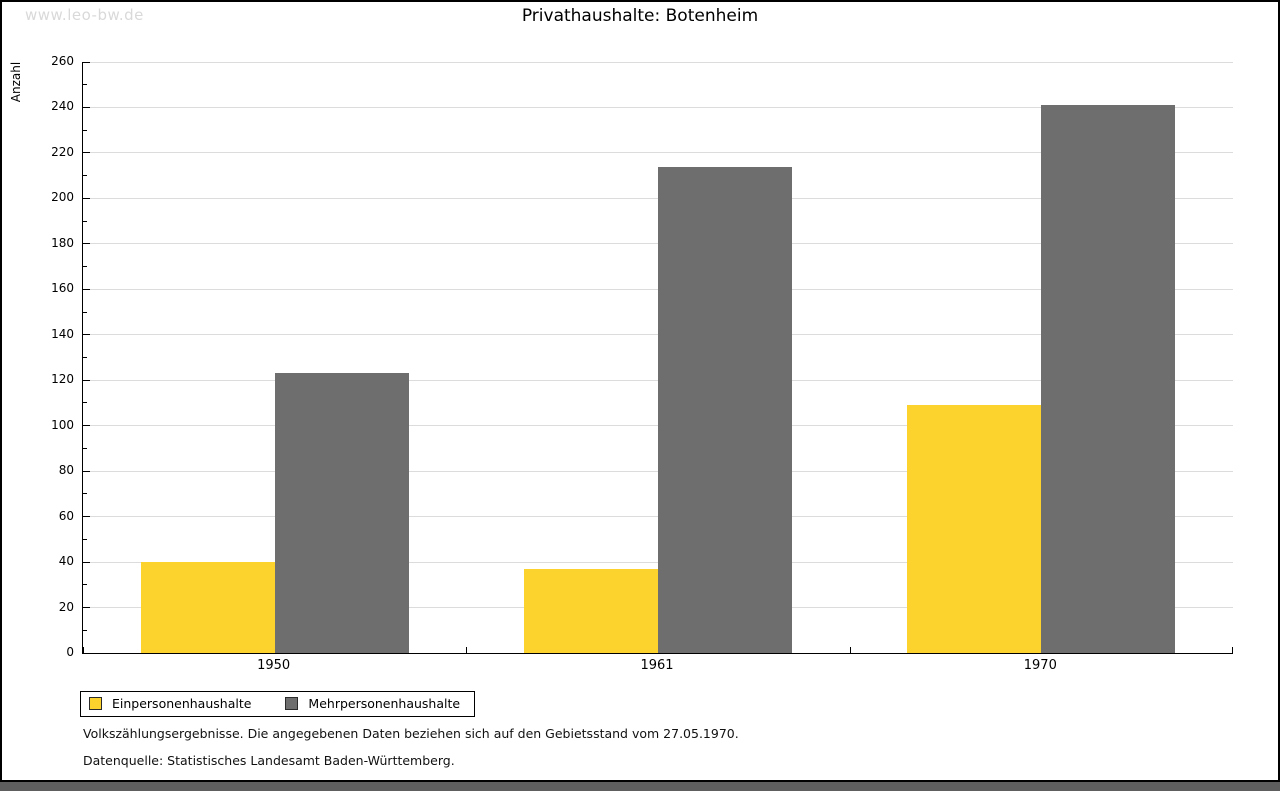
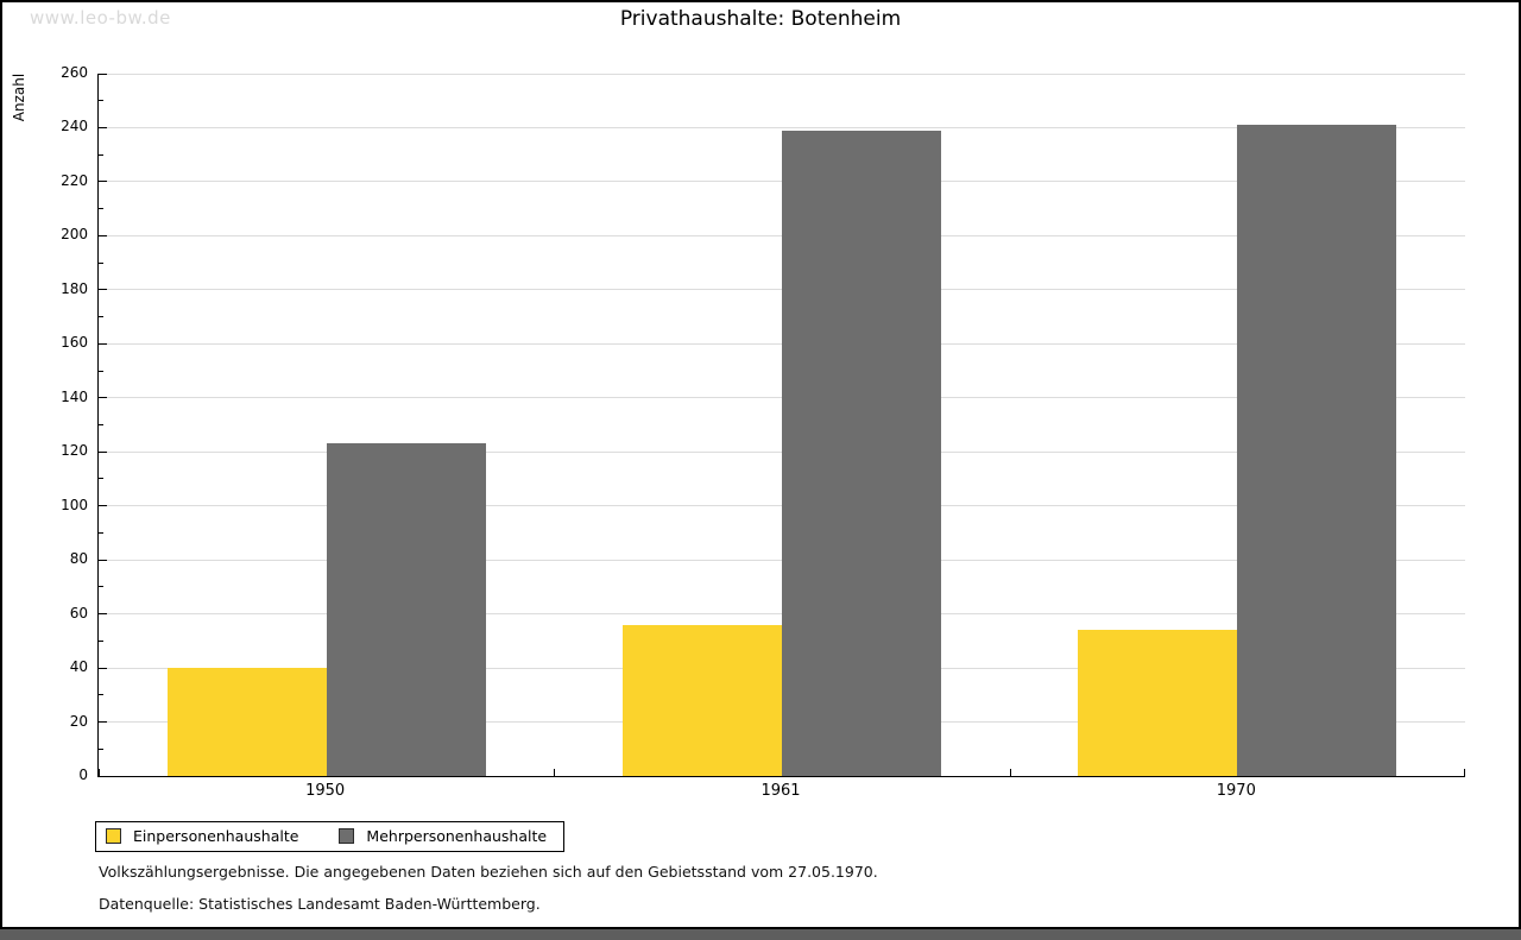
Einpersonenhaushalte/1961: 37 -> 56
Mehrpersonenhaushalte/1961: 214 -> 239
Einpersonenhaushalte/1970: 109 -> 54
